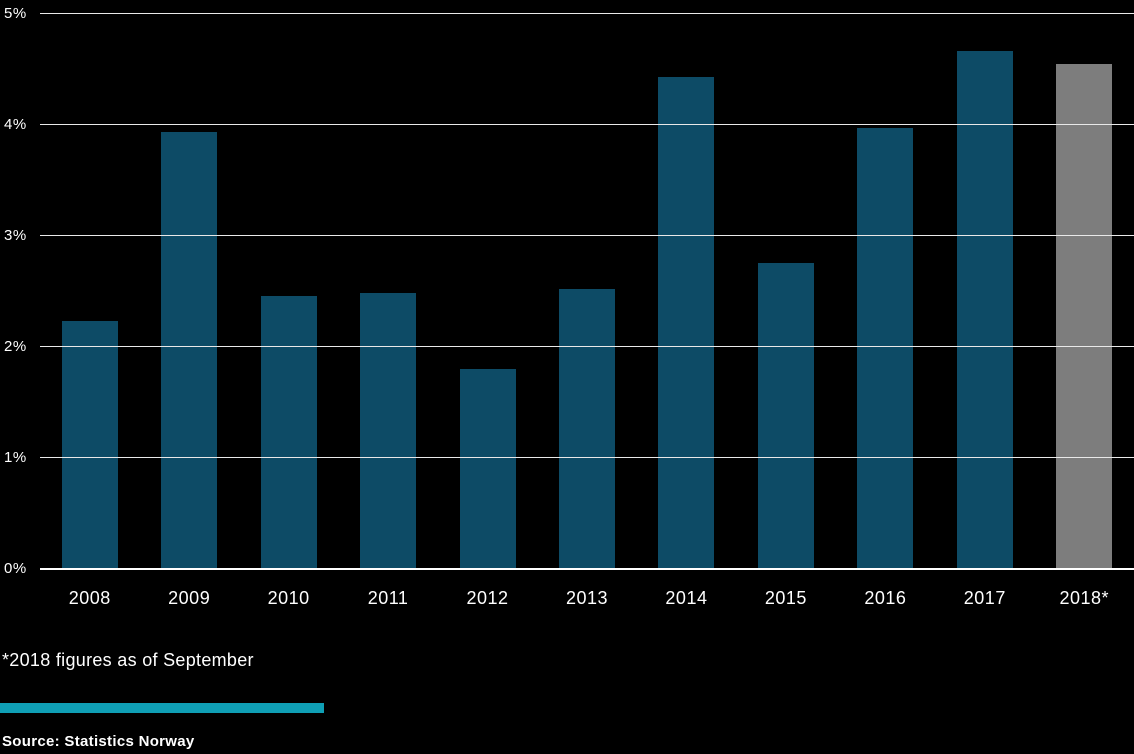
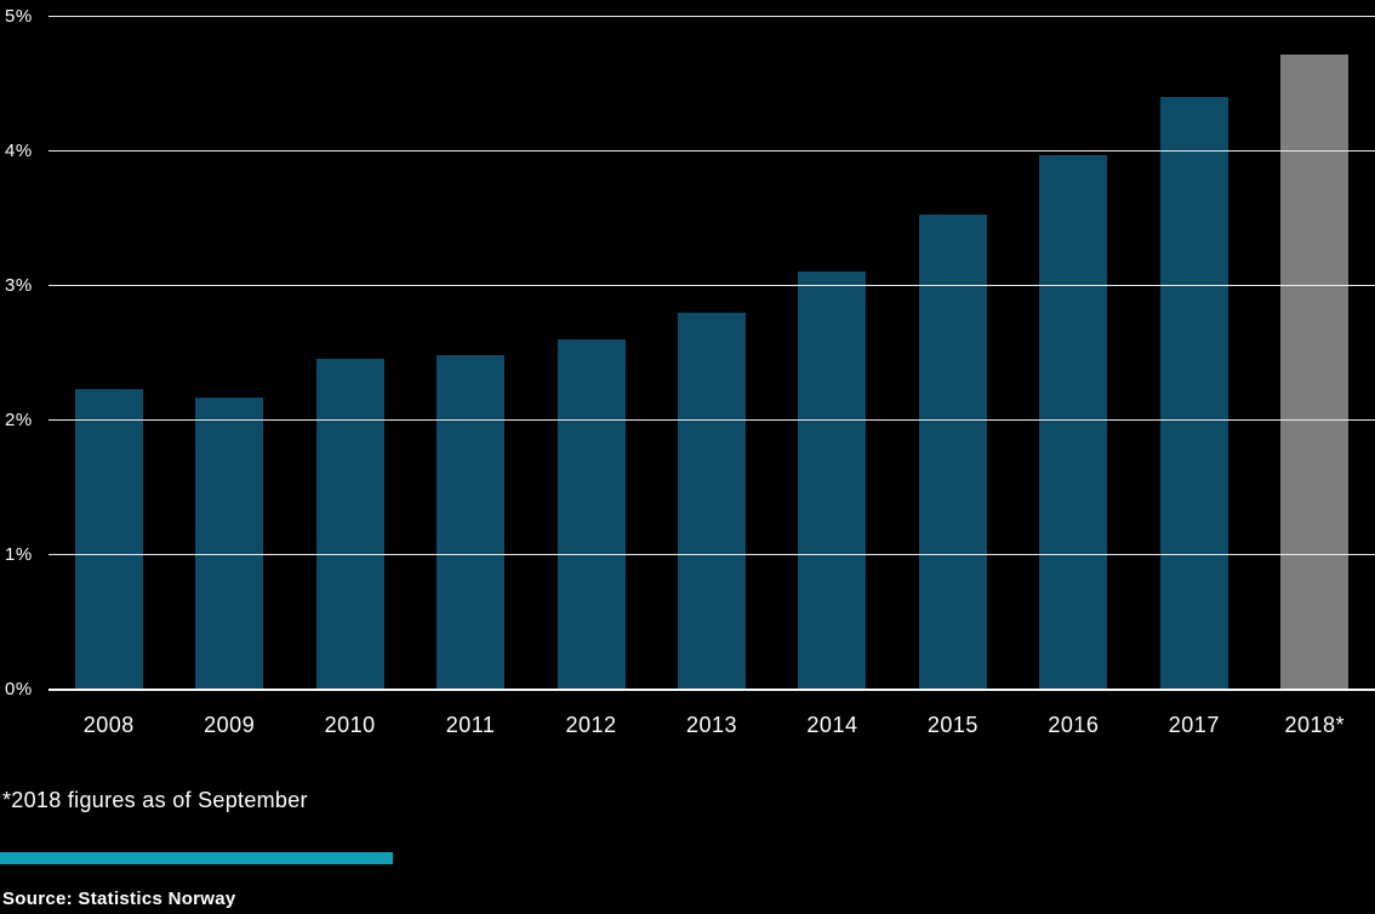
2009: 3.94% -> 2.17%
2012: 1.80% -> 2.60%
2013: 2.52% -> 2.80%
2014: 4.43% -> 3.11%
2015: 2.76% -> 3.53%
2017: 4.67% -> 4.41%
2018*: 4.55% -> 4.72%
